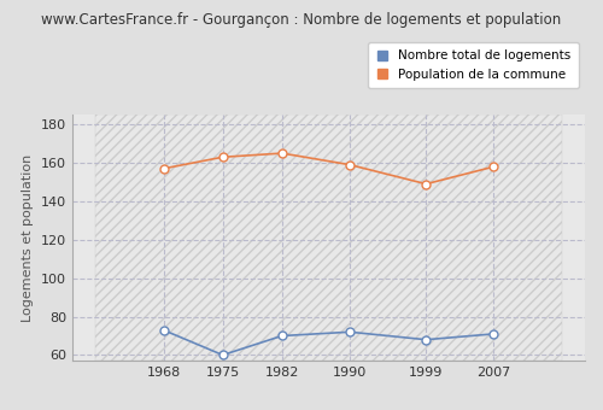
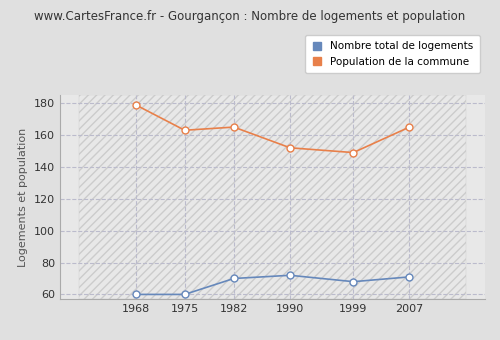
Nombre total de logements/1968: 73 -> 60
Population de la commune/1968: 157 -> 179
Population de la commune/1990: 159 -> 152
Population de la commune/2007: 158 -> 165
